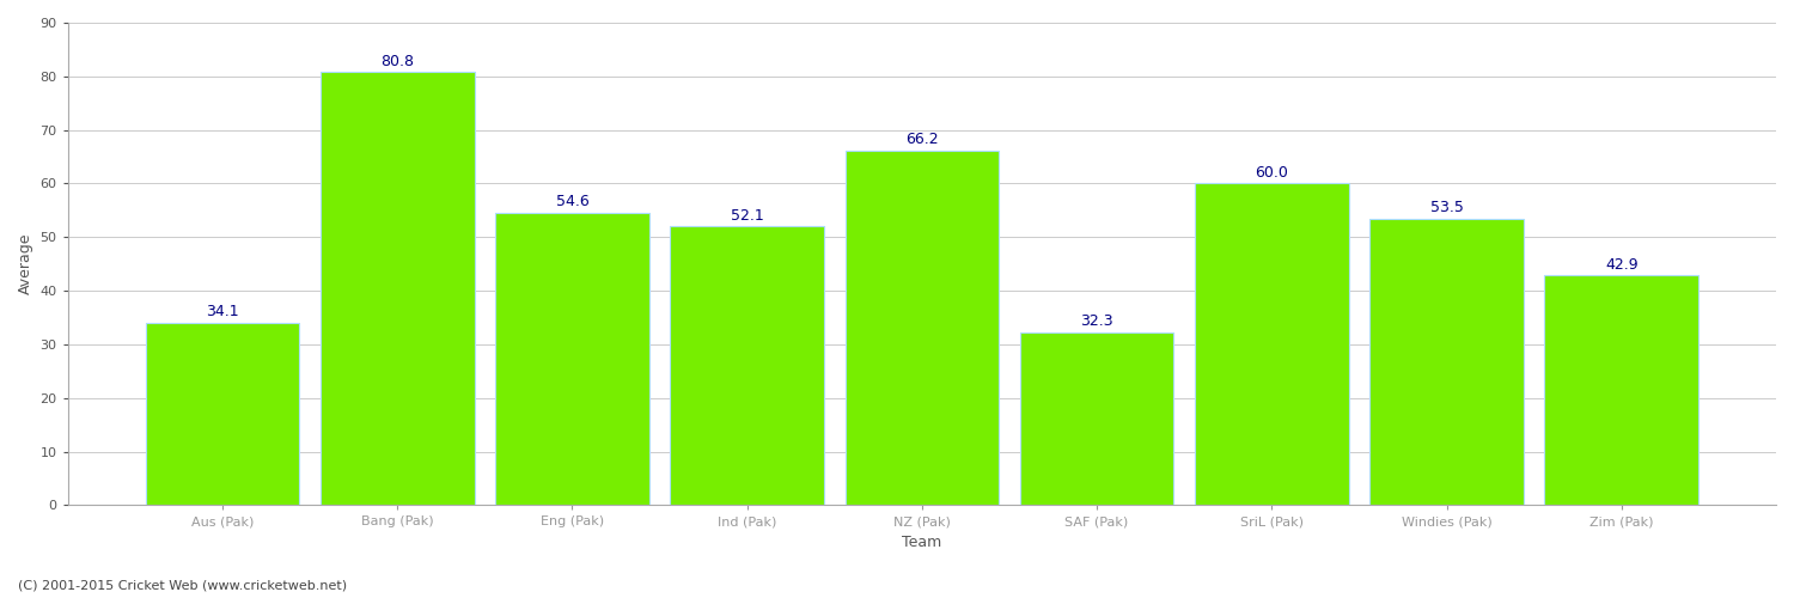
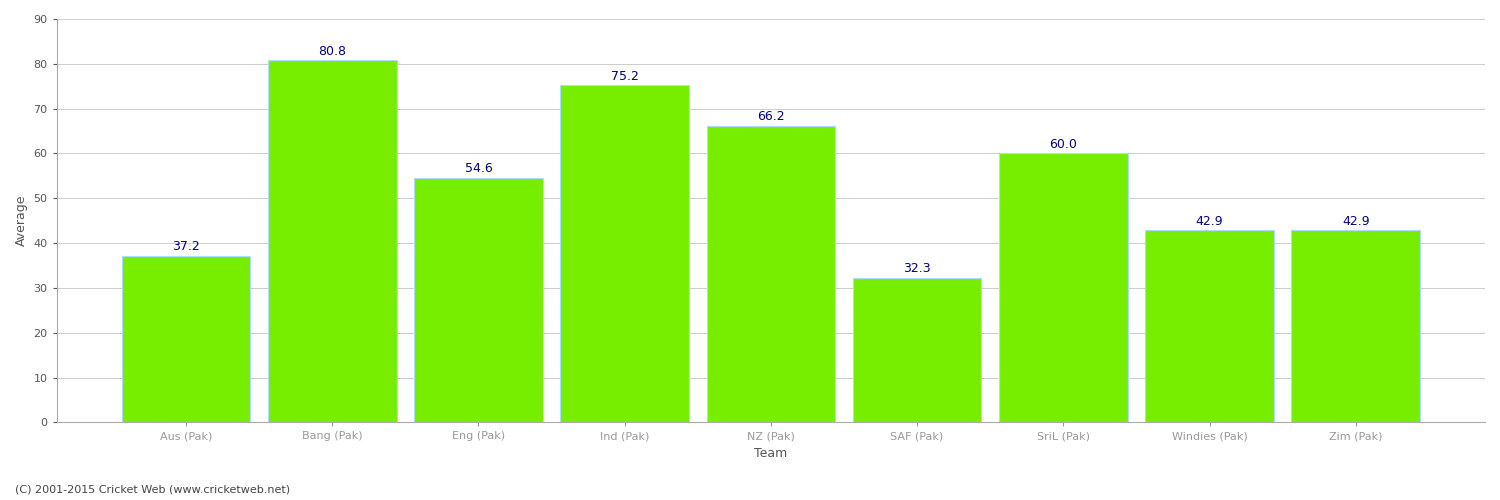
Aus (Pak): 34.1 -> 37.2
Ind (Pak): 52.1 -> 75.2
Windies (Pak): 53.5 -> 42.9
